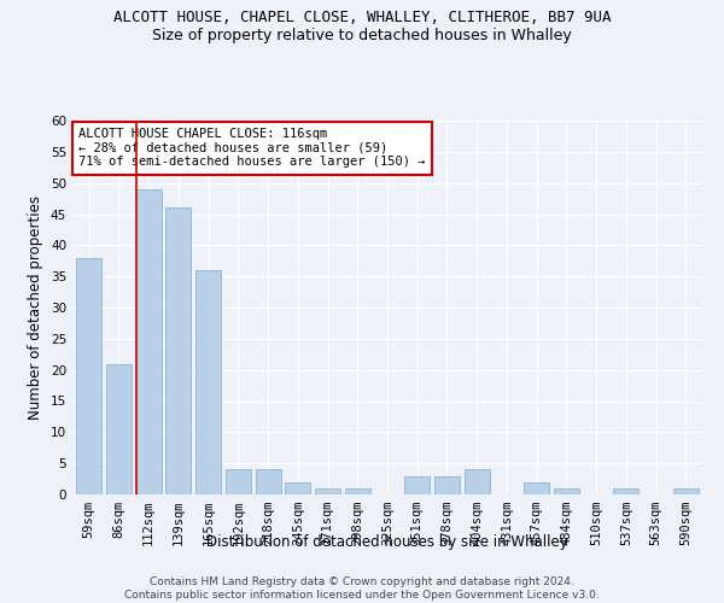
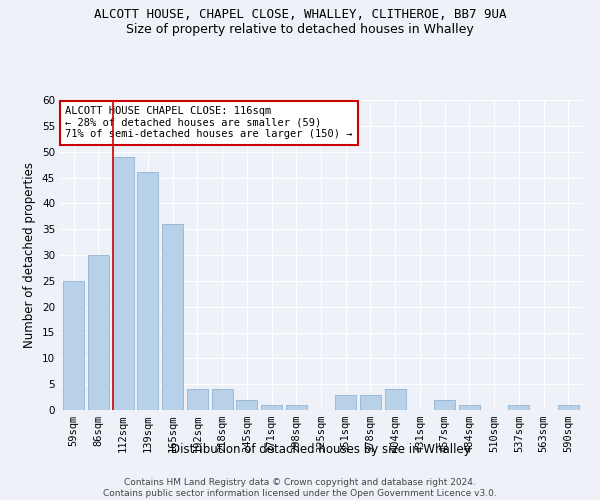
59sqm: 38 -> 25
86sqm: 21 -> 30
